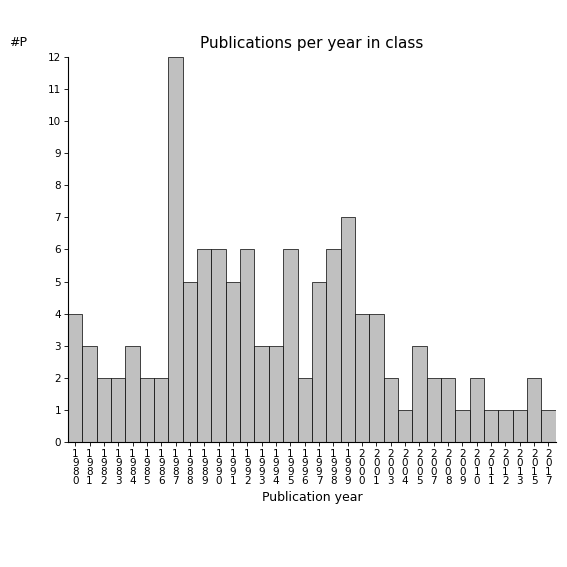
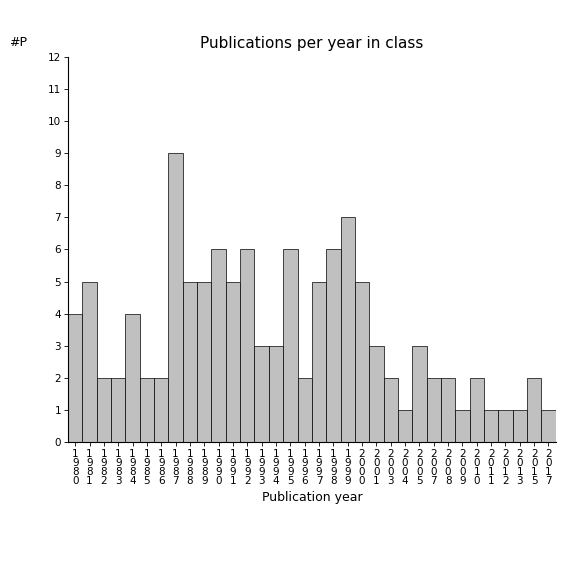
1 9 8 1: 3 -> 5
1 9 8 4: 3 -> 4
1 9 8 7: 12 -> 9
1 9 8 9: 6 -> 5
2 0 0 0: 4 -> 5
2 0 0 1: 4 -> 3
